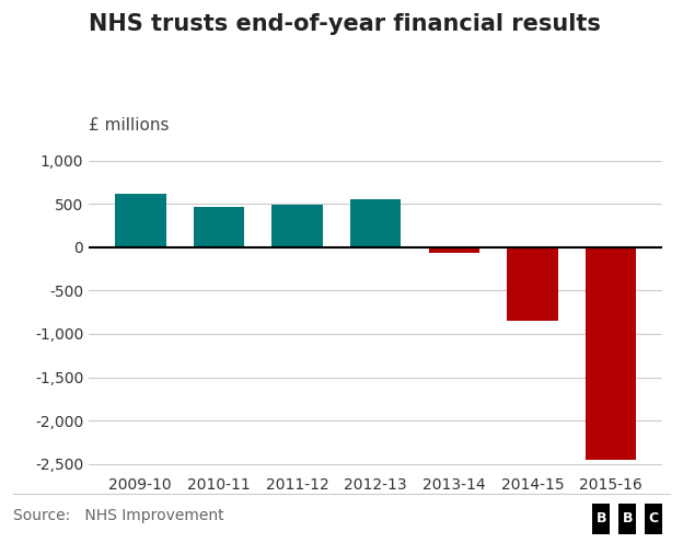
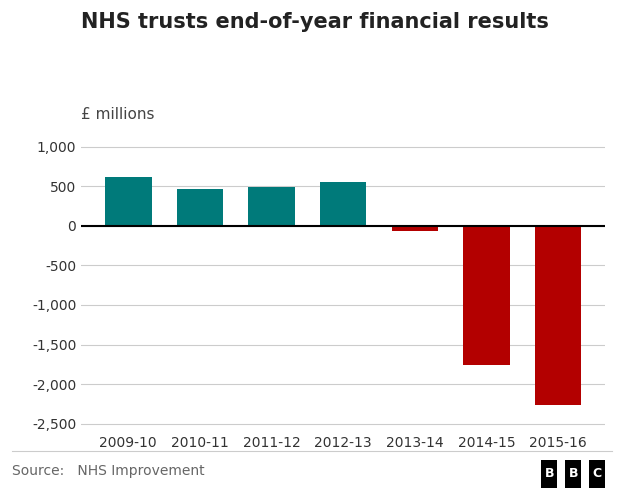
2014-15: -840 -> -1,760
2015-16: -2,450 -> -2,260
